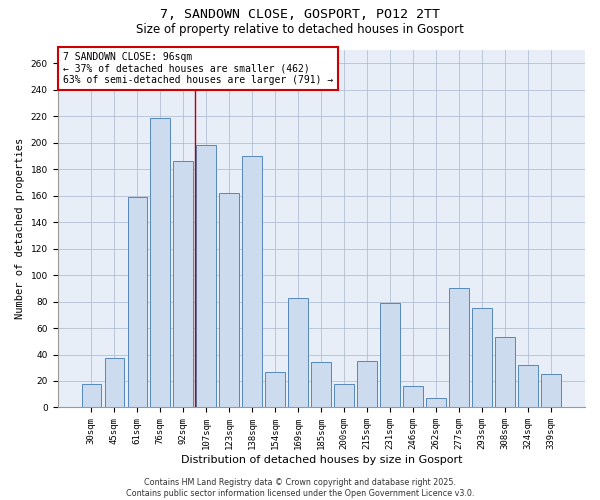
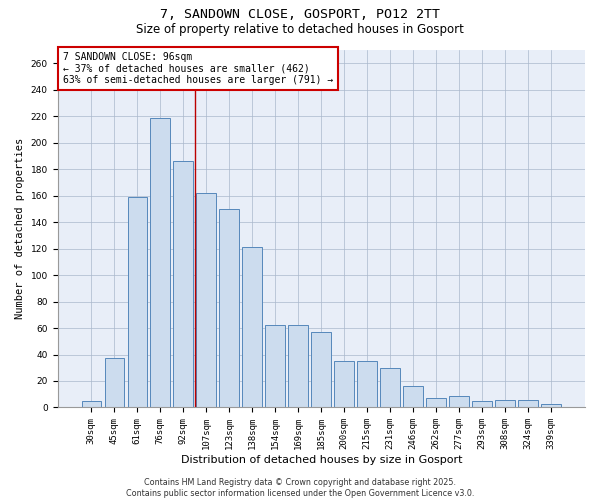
30sqm: 18 -> 5
107sqm: 198 -> 162
123sqm: 162 -> 150
138sqm: 190 -> 121
154sqm: 27 -> 62
169sqm: 83 -> 62
185sqm: 34 -> 57
200sqm: 18 -> 35
231sqm: 79 -> 30
277sqm: 90 -> 9
293sqm: 75 -> 5
308sqm: 53 -> 6
324sqm: 32 -> 6
339sqm: 25 -> 3
